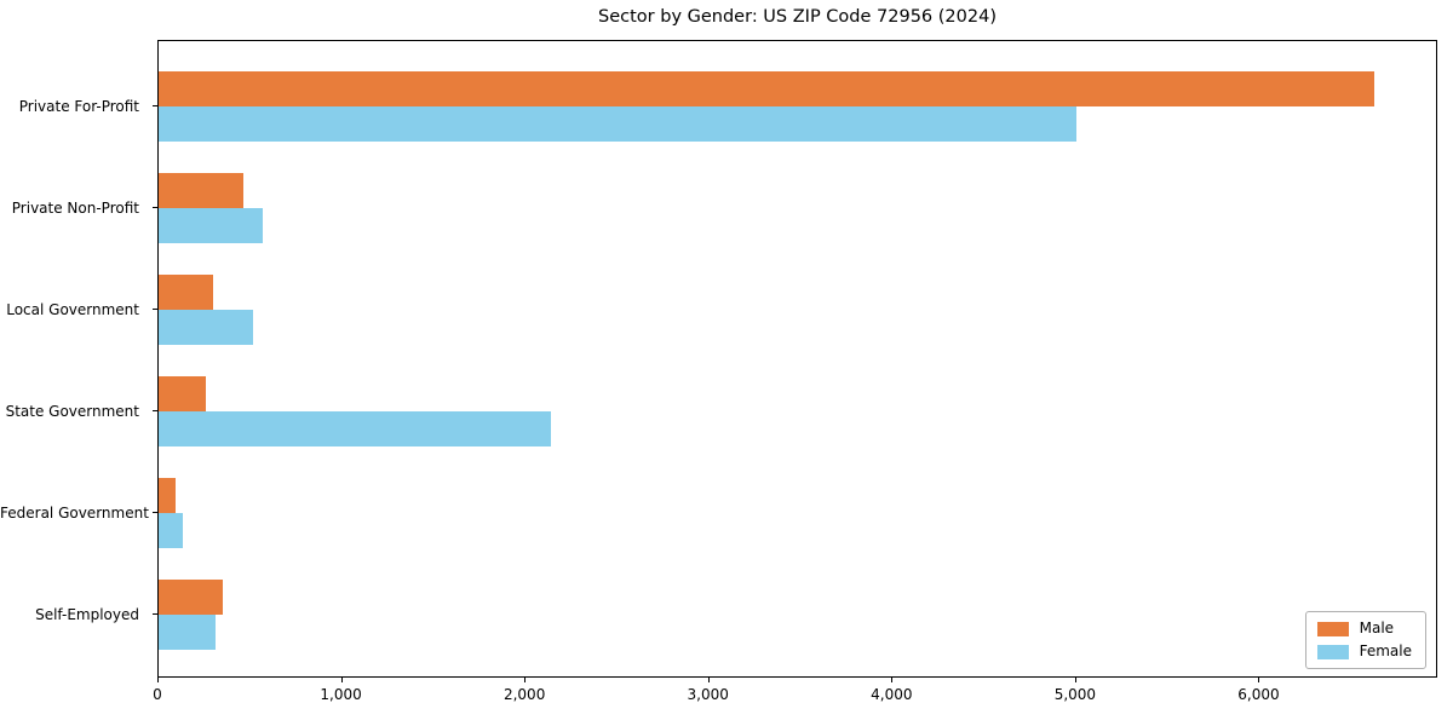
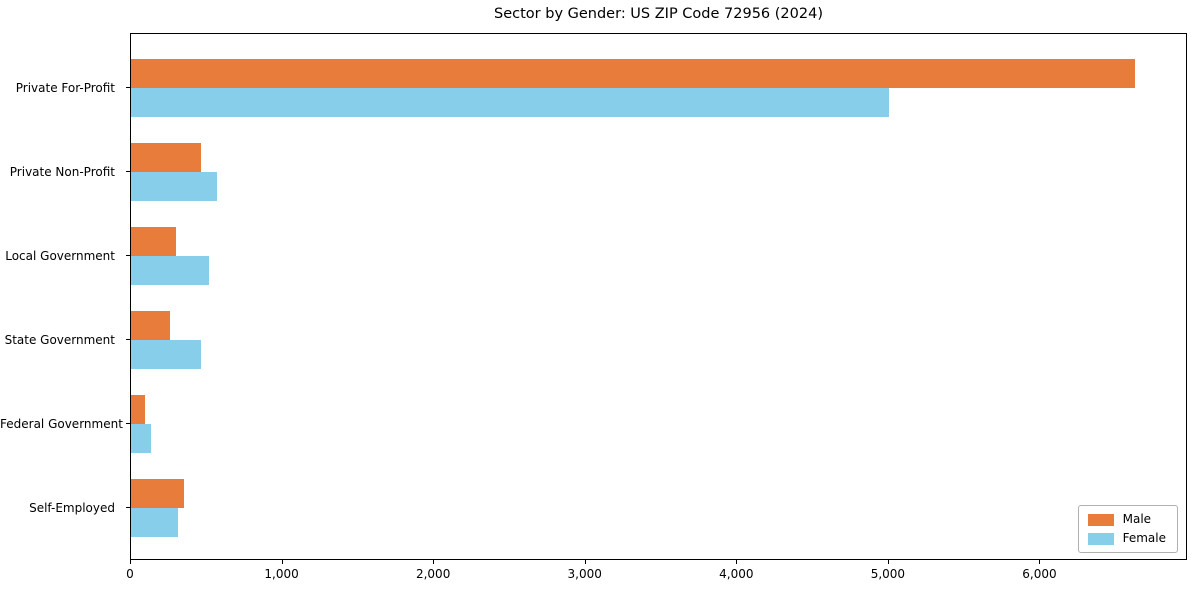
Female/State Government: 2140 -> 460
